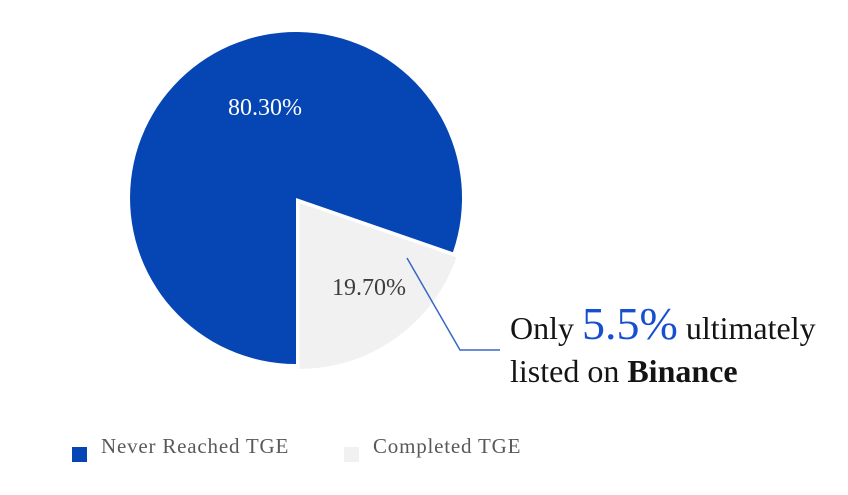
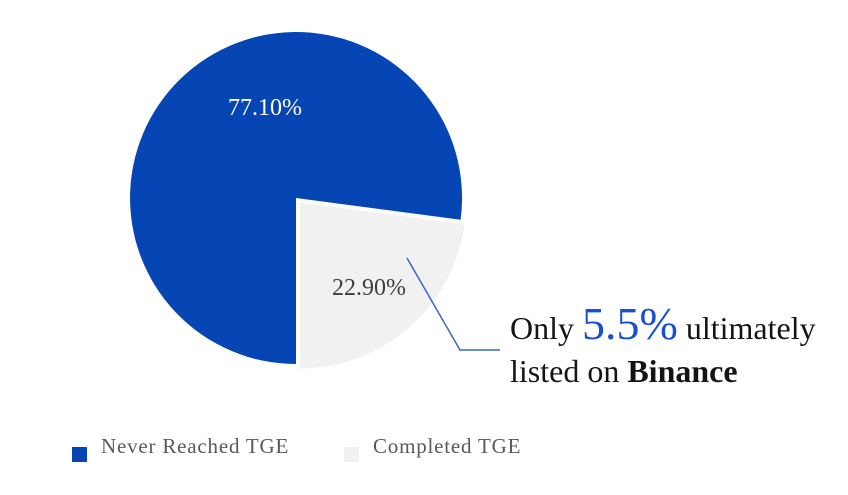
Never Reached TGE: 80.30% -> 77.10%
Completed TGE: 19.70% -> 22.90%
